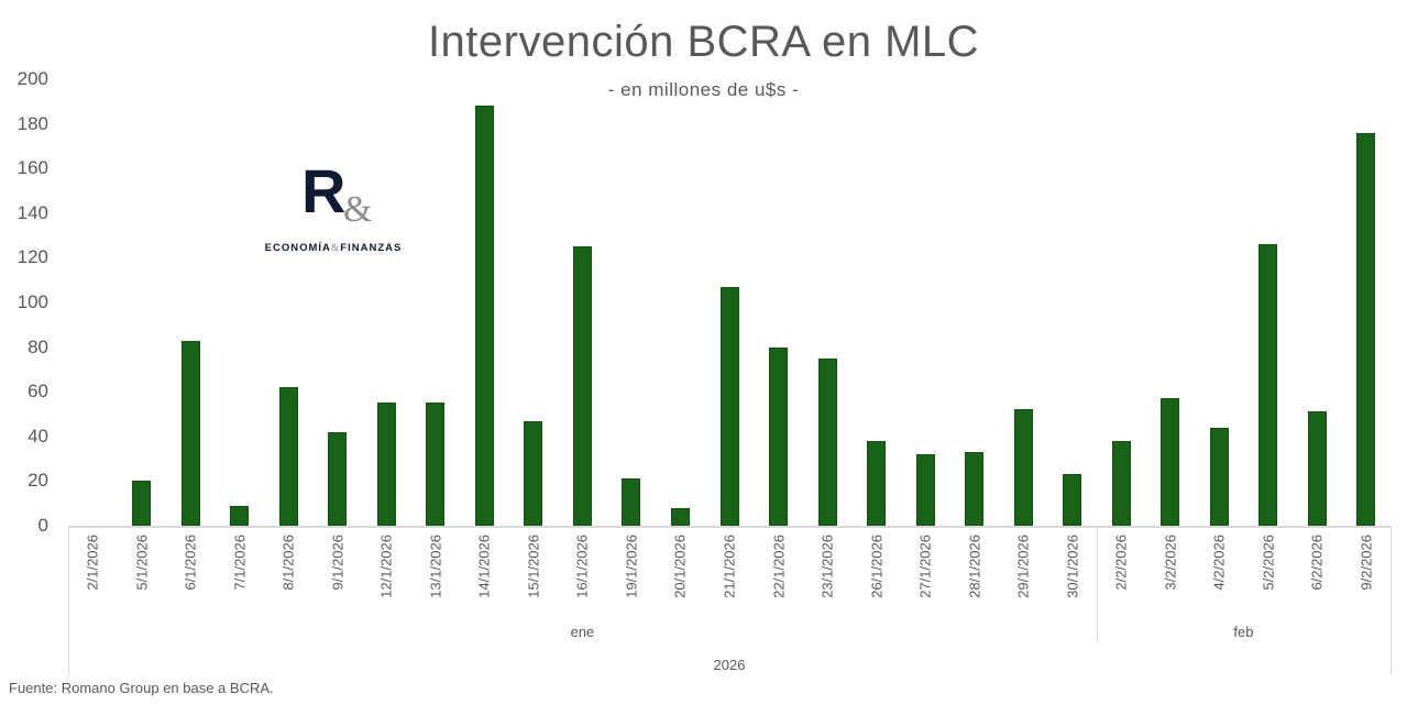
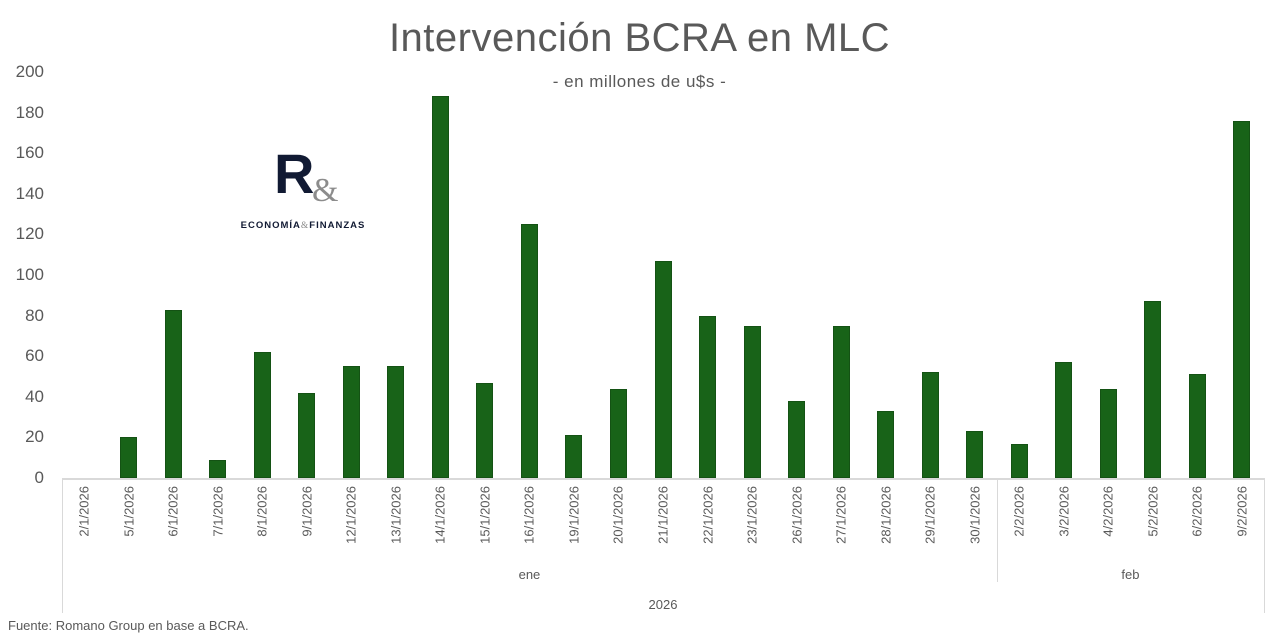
20/1/2026: 8 -> 44
27/1/2026: 32 -> 75
2/2/2026: 38 -> 17
5/2/2026: 126 -> 87
